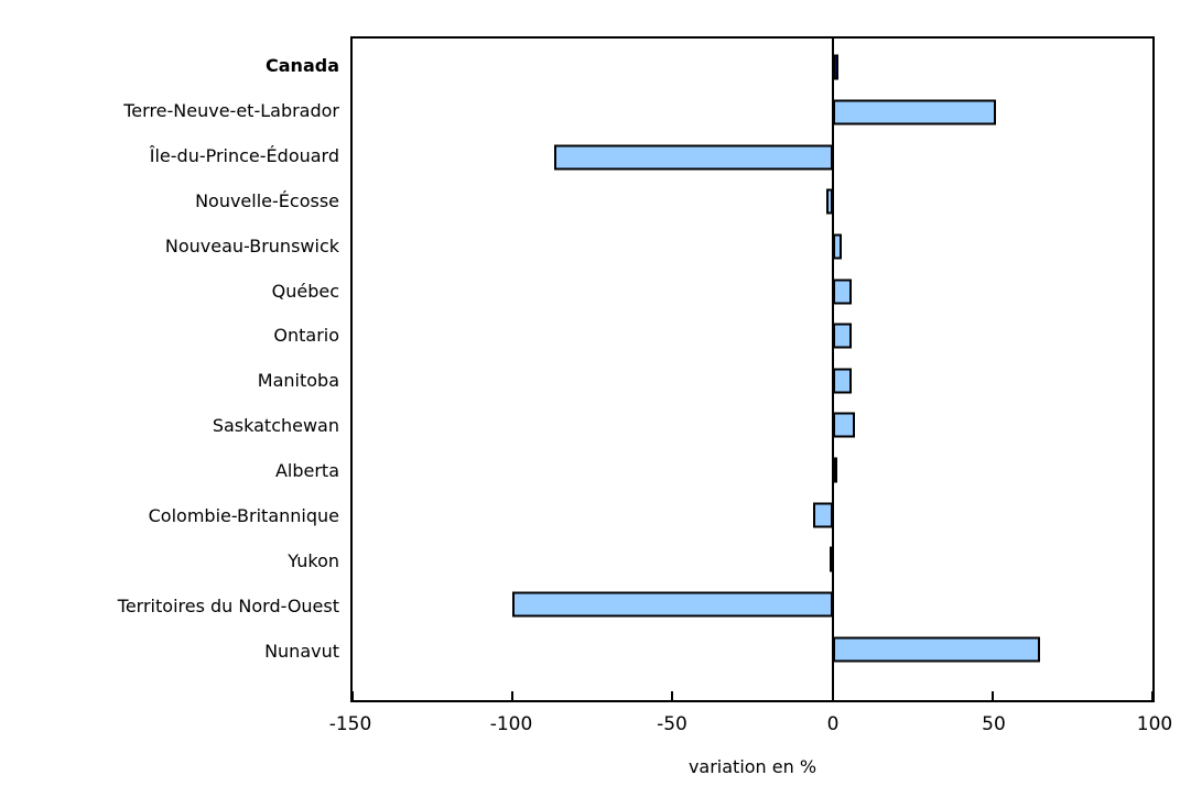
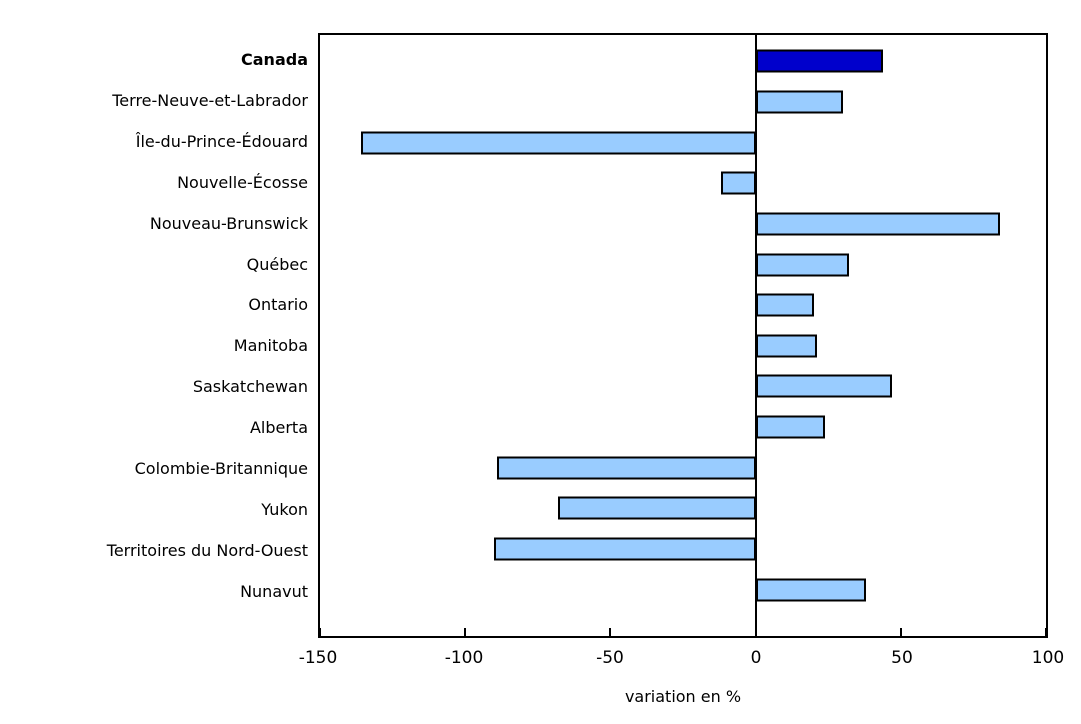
Canada: 2 -> 44
Terre-Neuve-et-Labrador: 51 -> 30
Île-du-Prince-Édouard: -87 -> -136
Nouvelle-Écosse: -2 -> -12
Nouveau-Brunswick: 3 -> 84
Québec: 6 -> 32
Ontario: 6 -> 20
Manitoba: 6 -> 21
Saskatchewan: 7 -> 47
Alberta: 1 -> 24
Colombie-Britannique: -6 -> -89
Yukon: -1 -> -68
Territoires du Nord-Ouest: -100 -> -90
Nunavut: 65 -> 38
